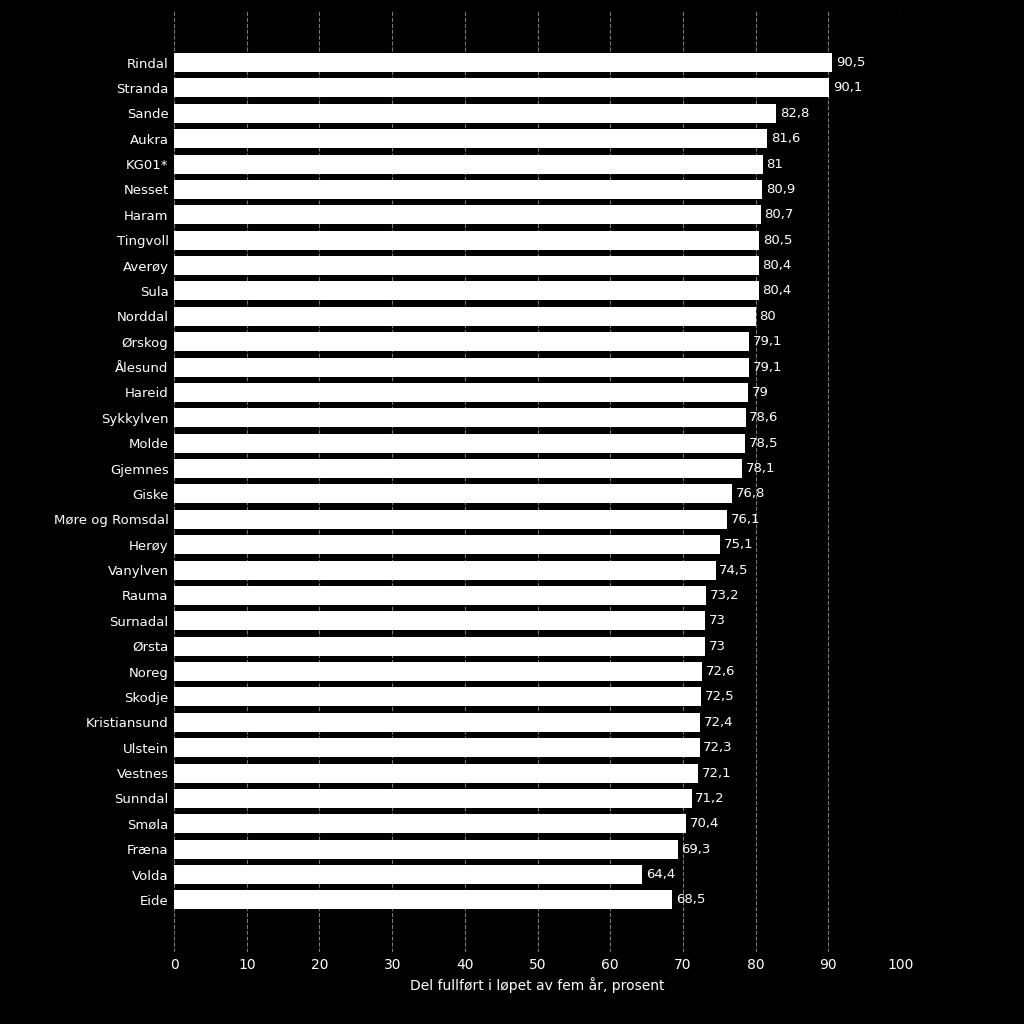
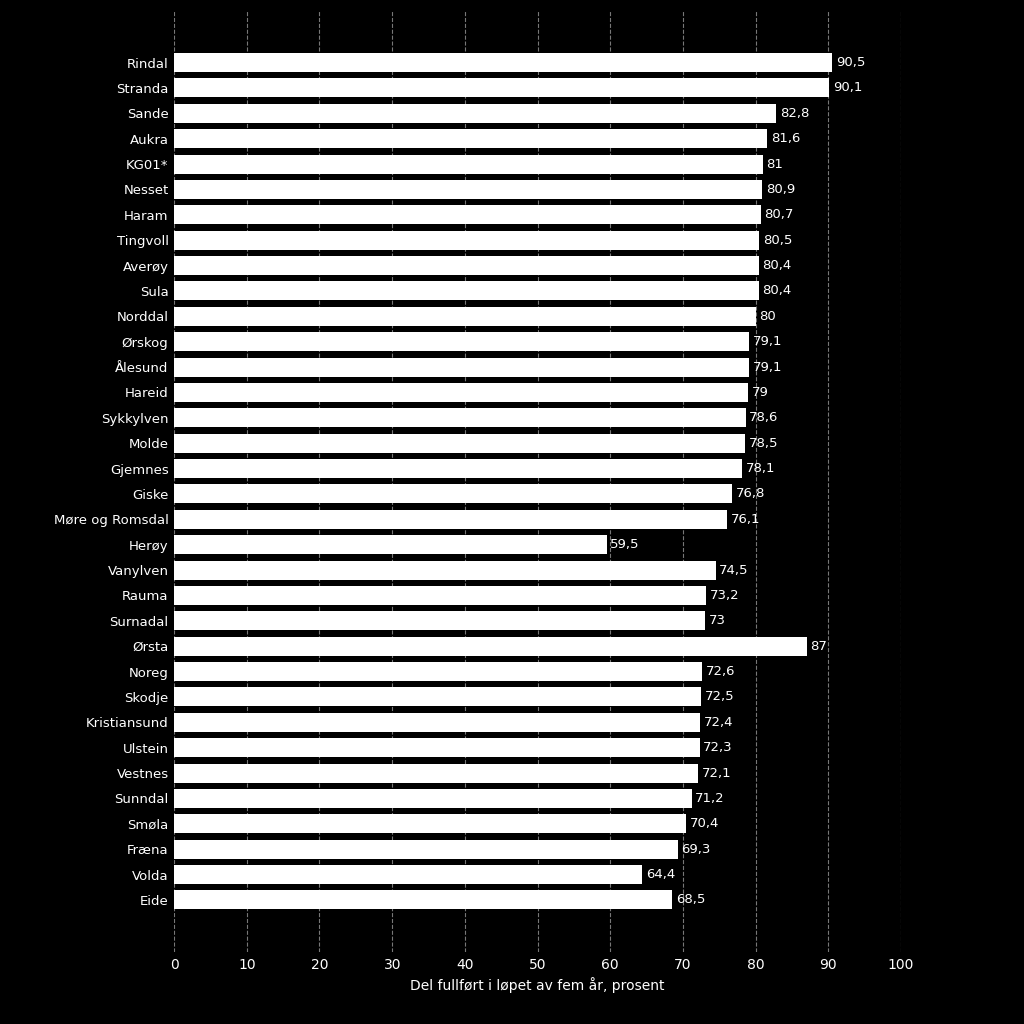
Herøy: 75,1 -> 59,5
Ørsta: 73 -> 87
